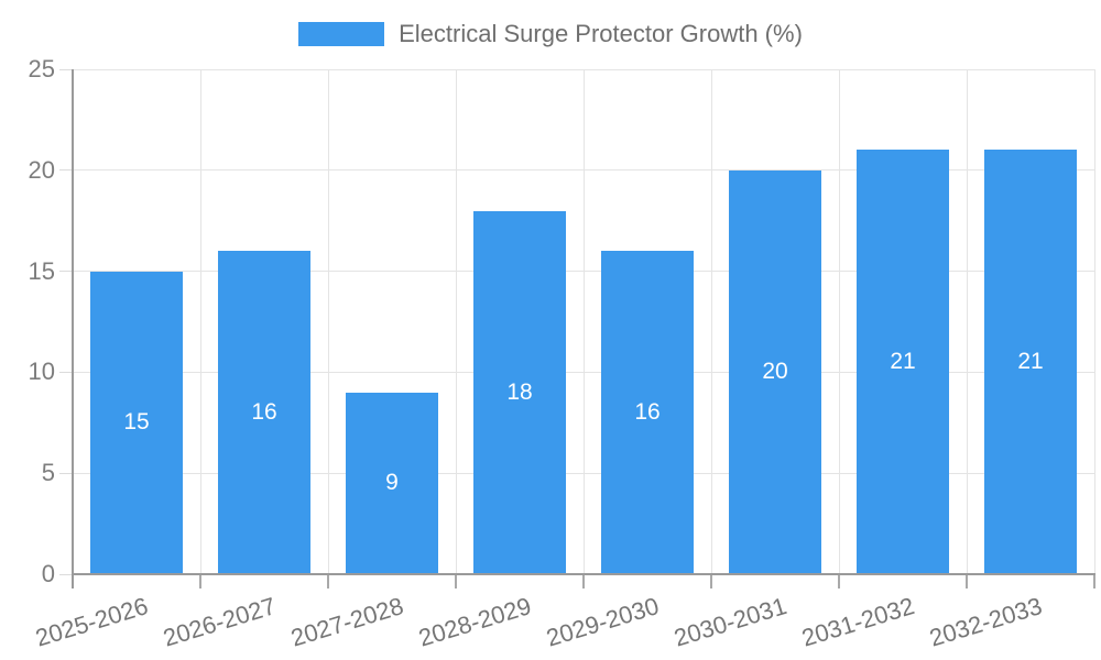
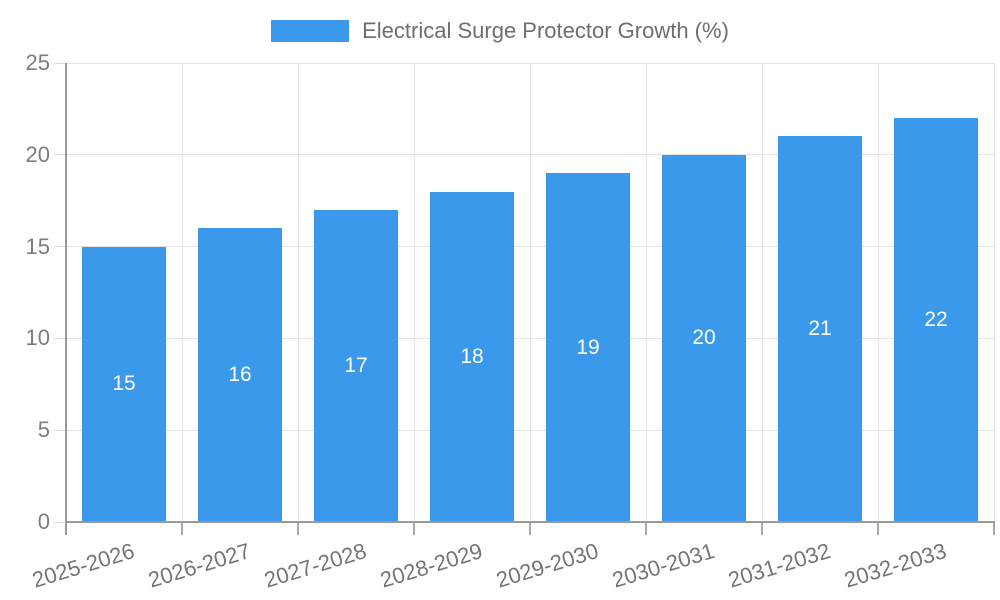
2027-2028: 9 -> 17
2029-2030: 16 -> 19
2032-2033: 21 -> 22
